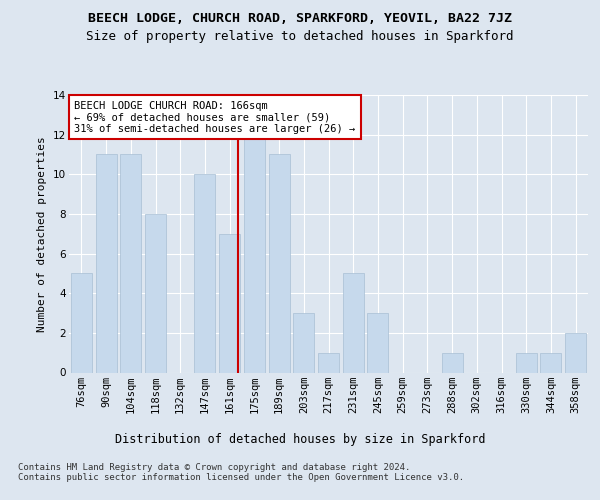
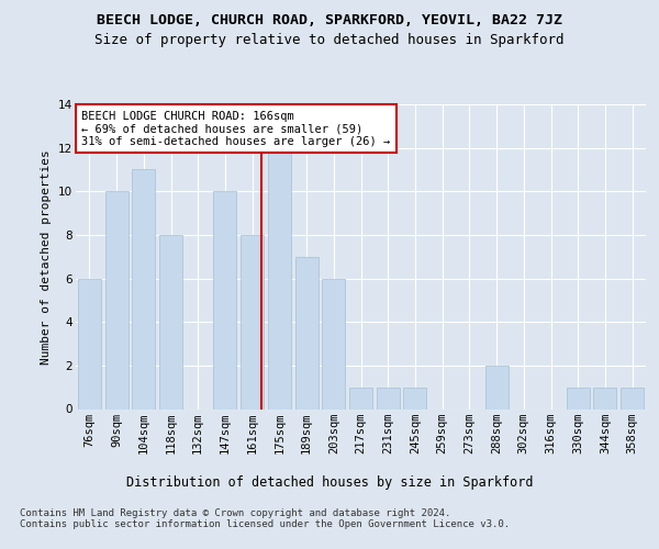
76sqm: 5 -> 6
90sqm: 11 -> 10
161sqm: 7 -> 8
189sqm: 11 -> 7
203sqm: 3 -> 6
231sqm: 5 -> 1
245sqm: 3 -> 1
288sqm: 1 -> 2
358sqm: 2 -> 1
